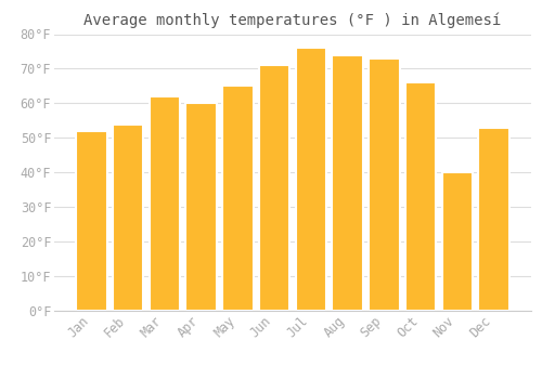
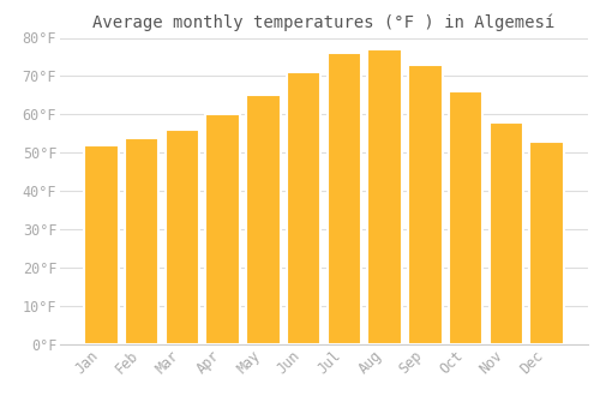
Mar: 62°F -> 56°F
Aug: 74°F -> 77°F
Nov: 40°F -> 58°F
